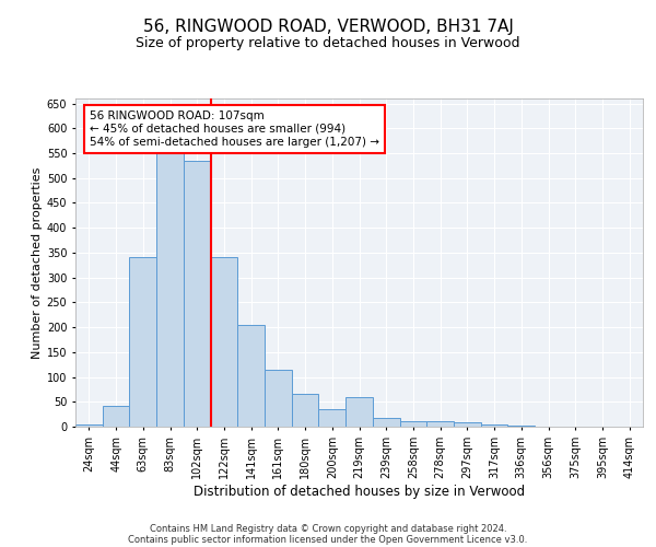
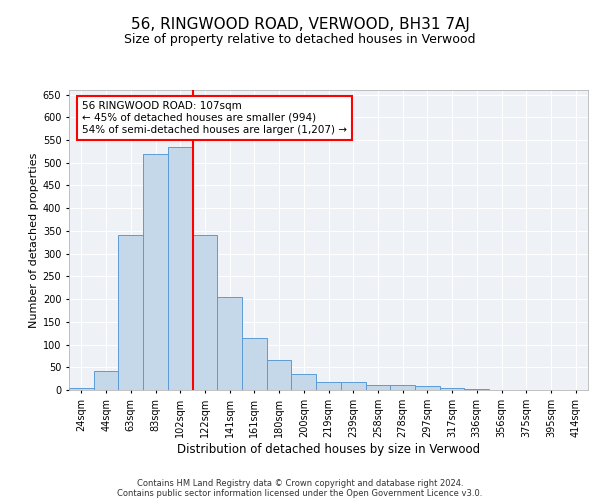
83sqm: 550 -> 520
219sqm: 60 -> 18
